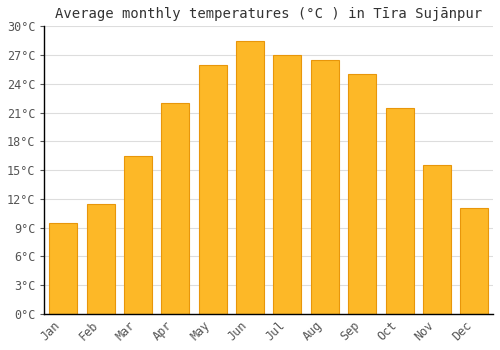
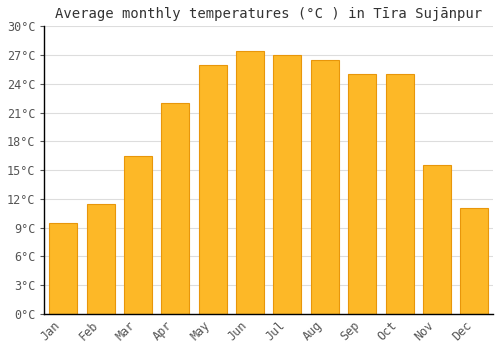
Jun: 28.5°C -> 27.4°C
Oct: 21.5°C -> 25.0°C
